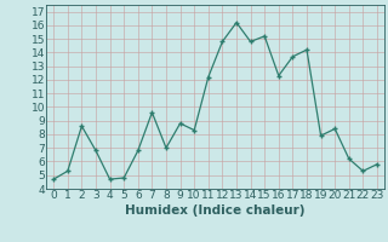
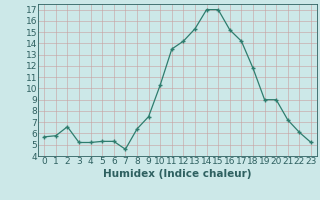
0: 4.7 -> 5.7
1: 5.3 -> 5.8
2: 8.6 -> 6.6
3: 6.8 -> 5.2
4: 4.7 -> 5.2
5: 4.8 -> 5.3
6: 6.8 -> 5.3
7: 9.6 -> 4.6
8: 7.0 -> 6.4
9: 8.8 -> 7.5
10: 8.3 -> 10.3
11: 12.2 -> 13.5
12: 14.8 -> 14.2
13: 16.2 -> 15.3
14: 14.8 -> 17.0
15: 15.2 -> 17.0
16: 12.3 -> 15.2
17: 13.7 -> 14.2
18: 14.2 -> 11.8
19: 7.9 -> 9.0
20: 8.4 -> 9.0
21: 6.2 -> 7.2
22: 5.3 -> 6.1
23: 5.8 -> 5.2
